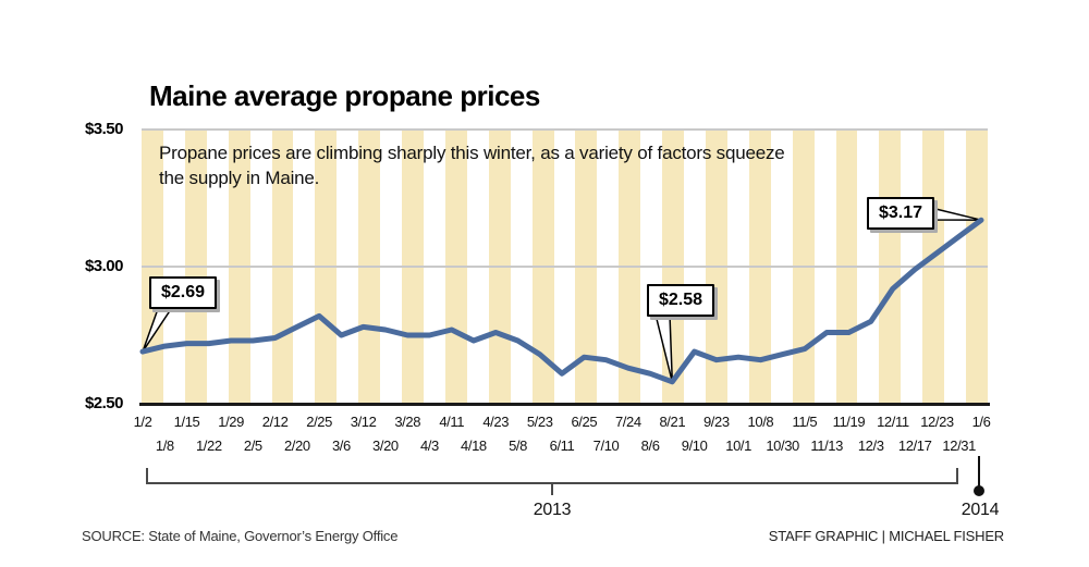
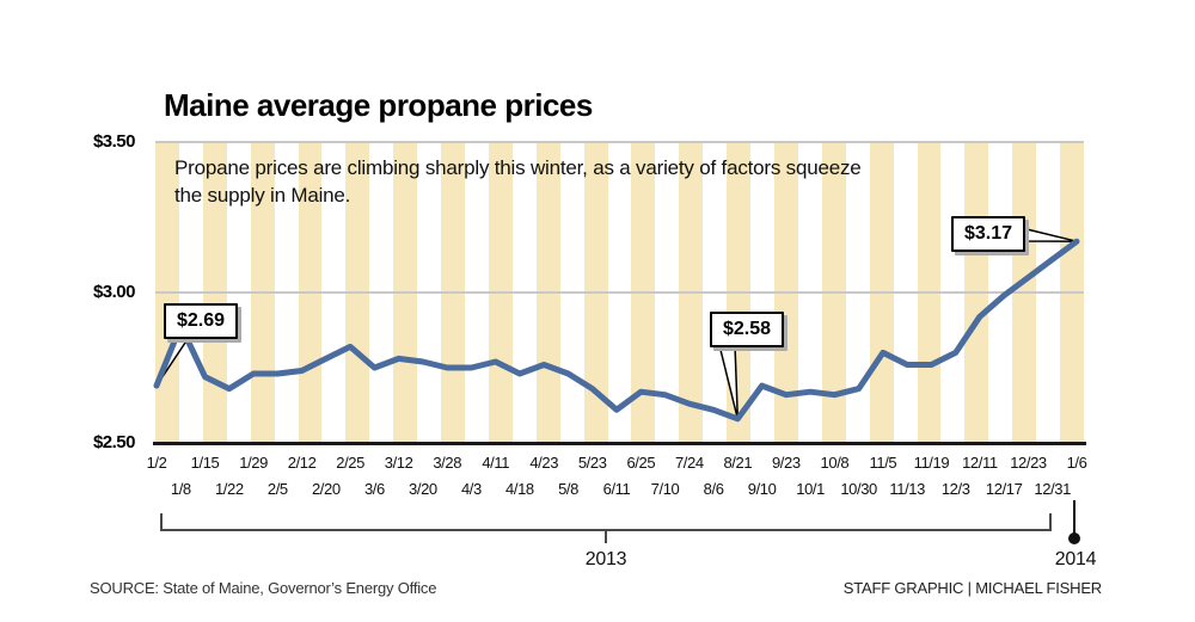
1/8: $2.71 -> $2.89
1/22: $2.72 -> $2.68
11/5: $2.70 -> $2.80
